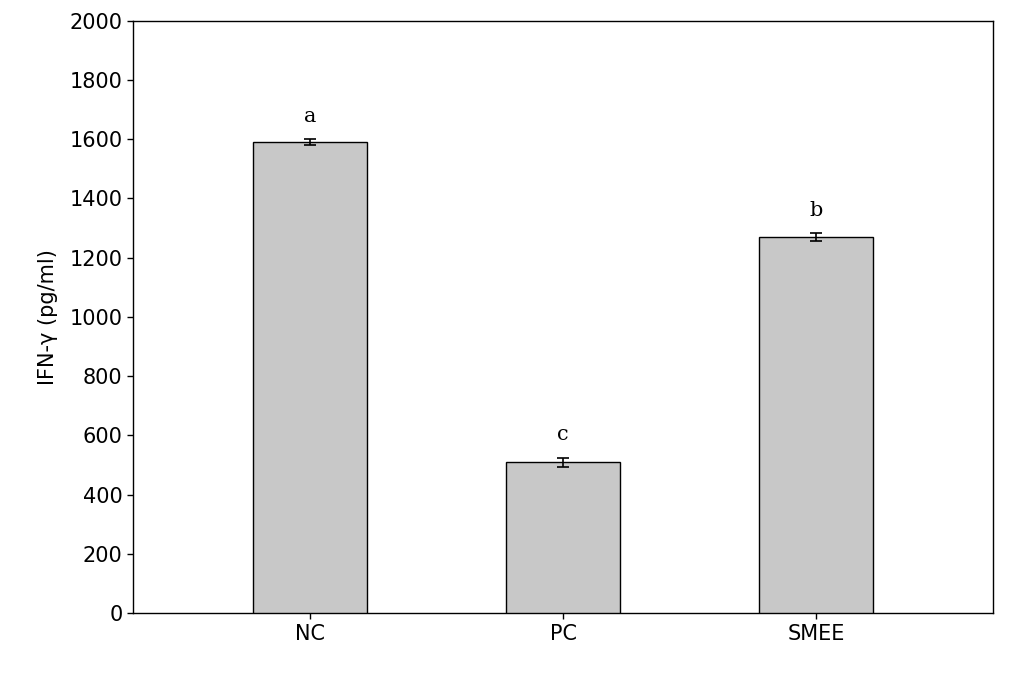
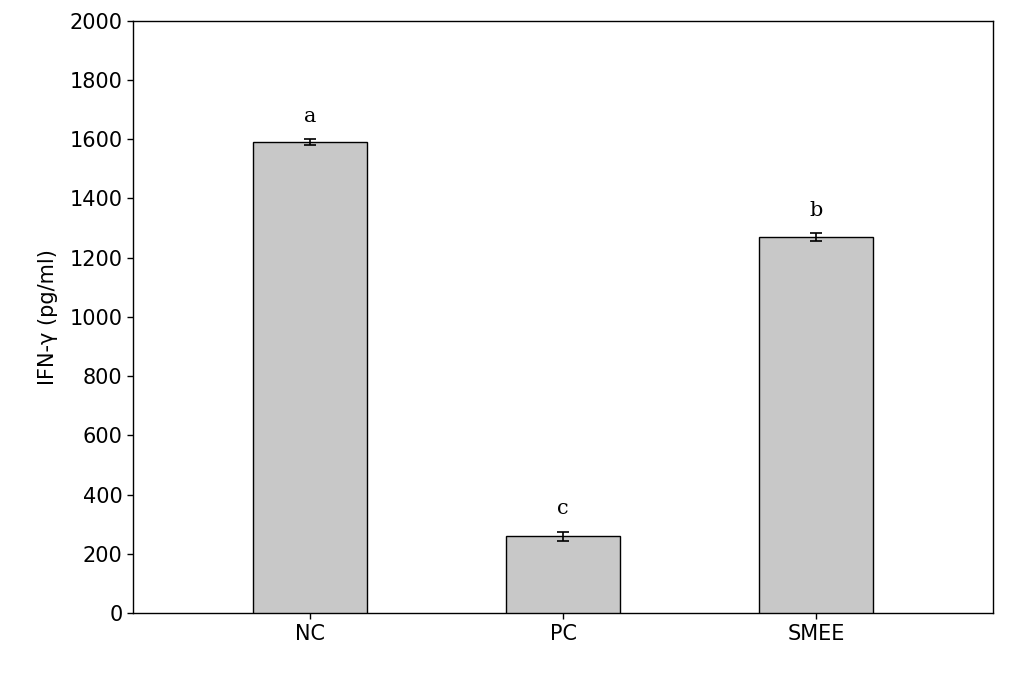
PC: 510 -> 260
